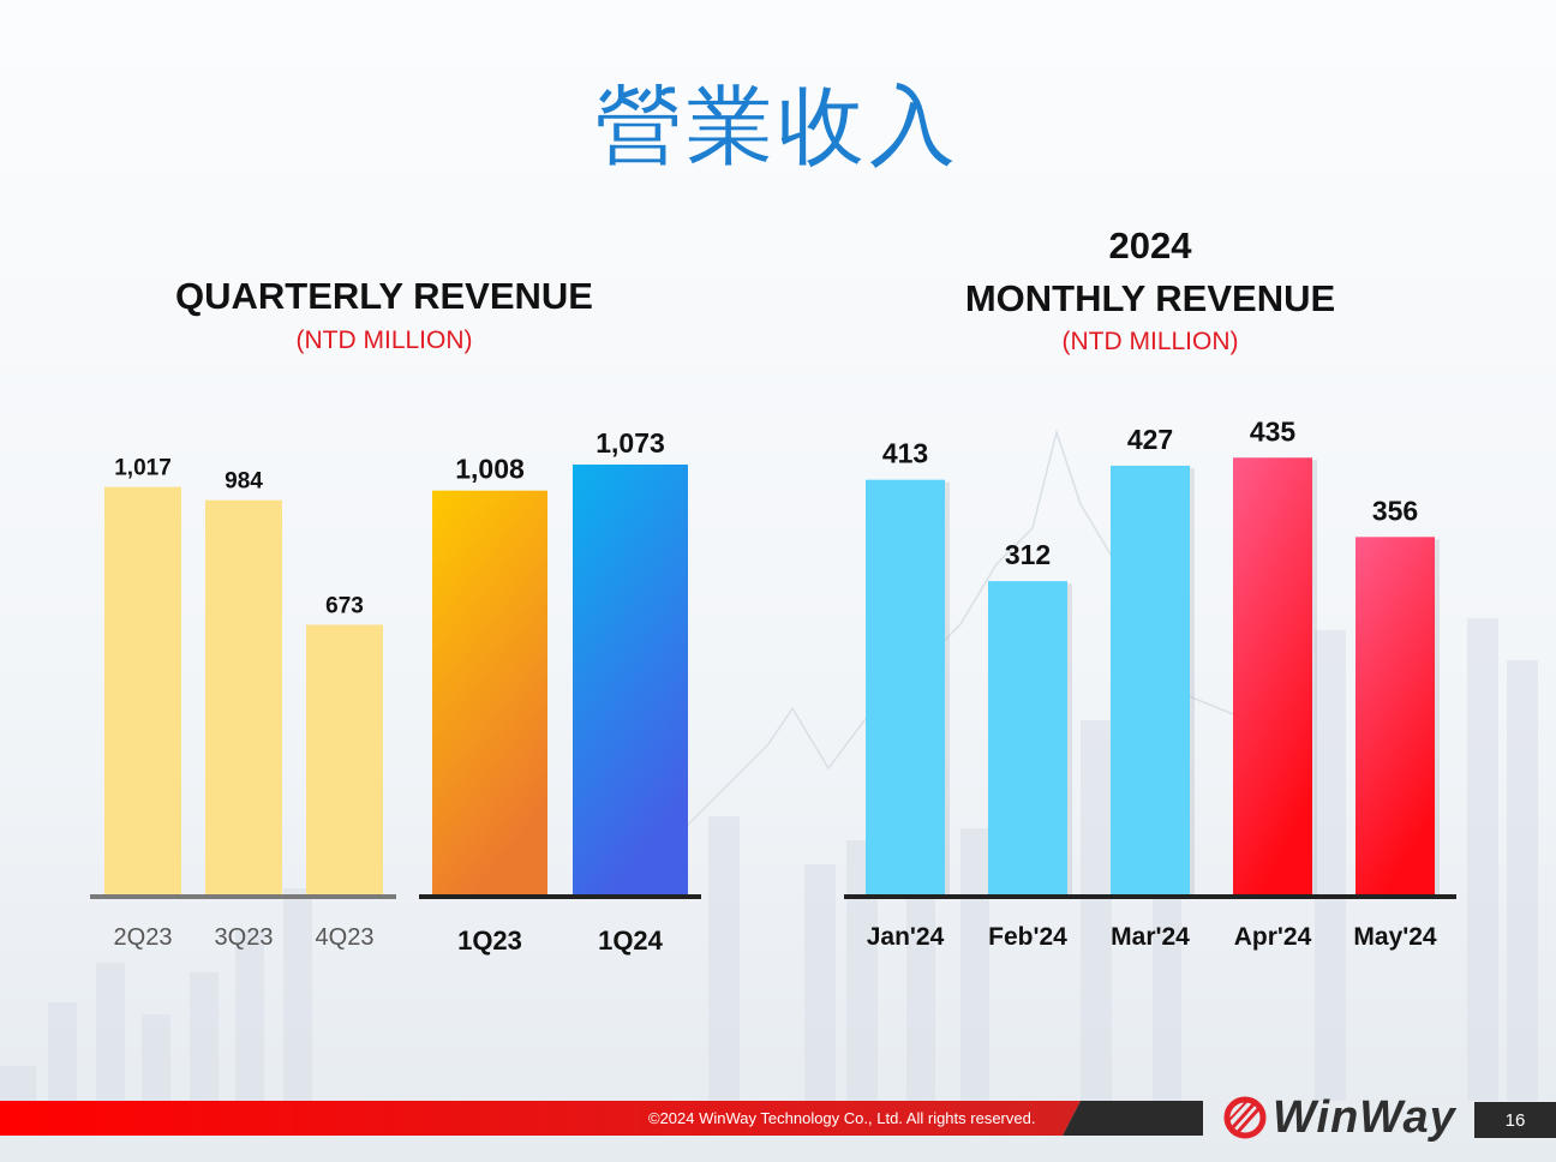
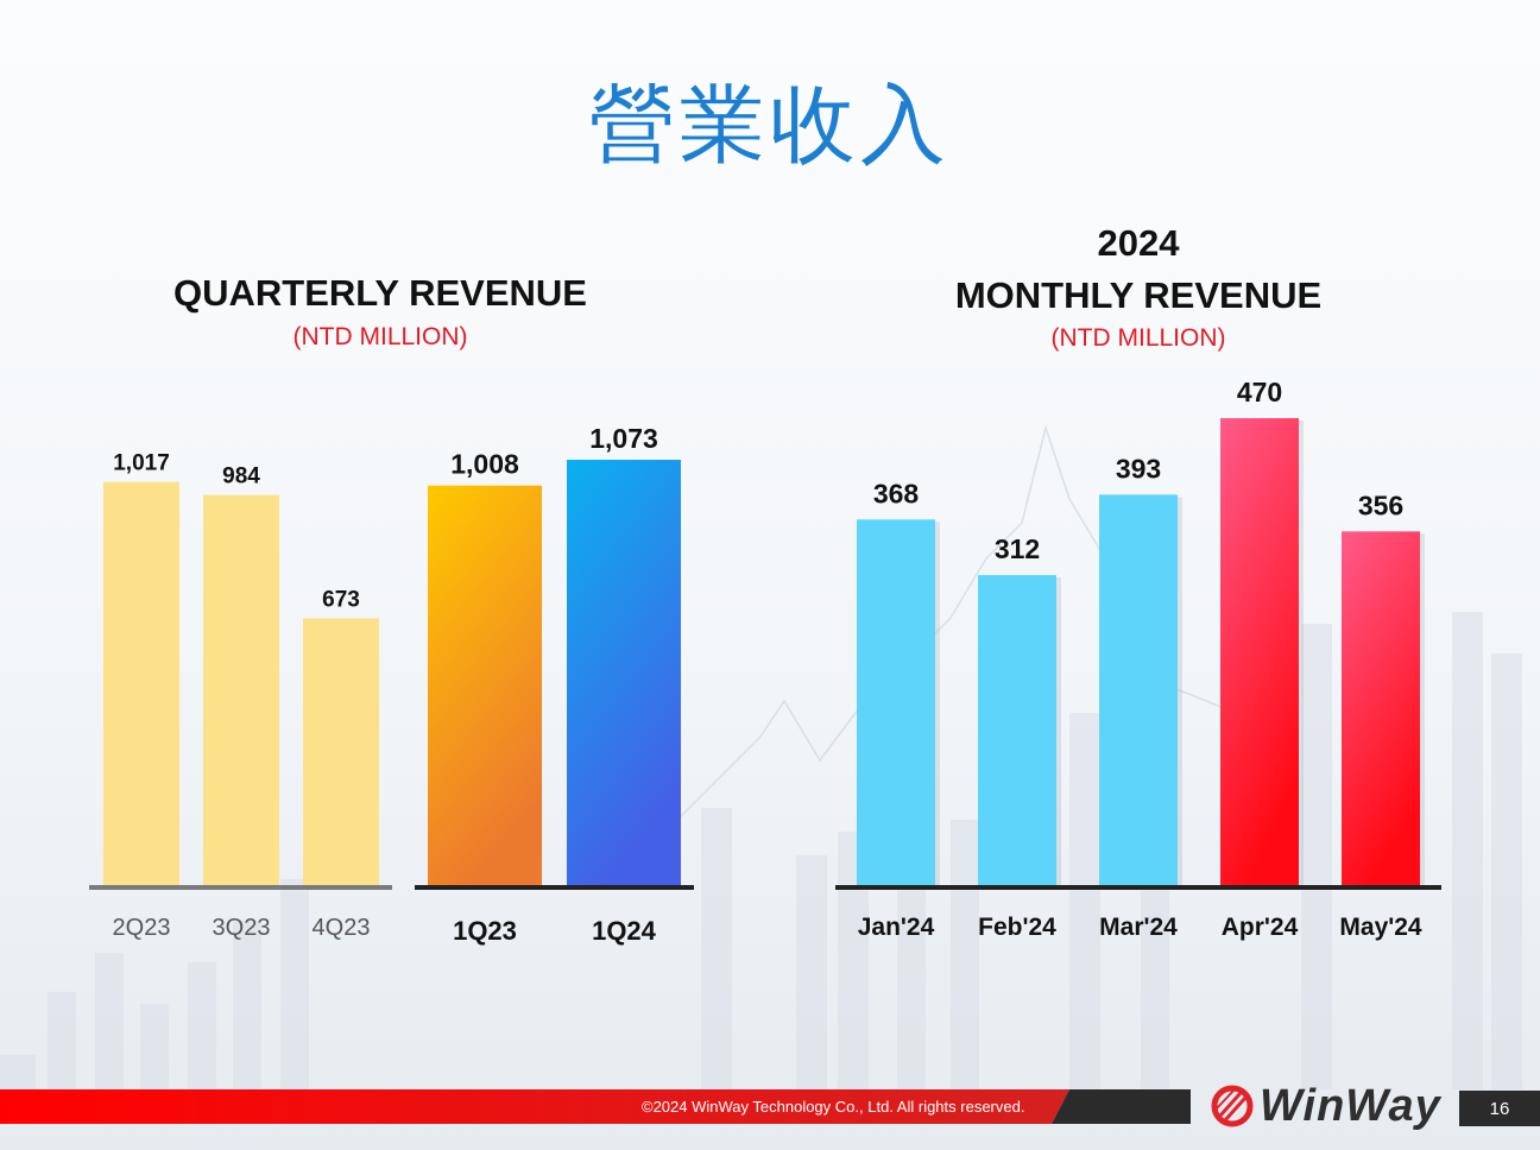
MONTHLY REVENUE/Jan'24: 413 -> 368
MONTHLY REVENUE/Mar'24: 427 -> 393
MONTHLY REVENUE/Apr'24: 435 -> 470
